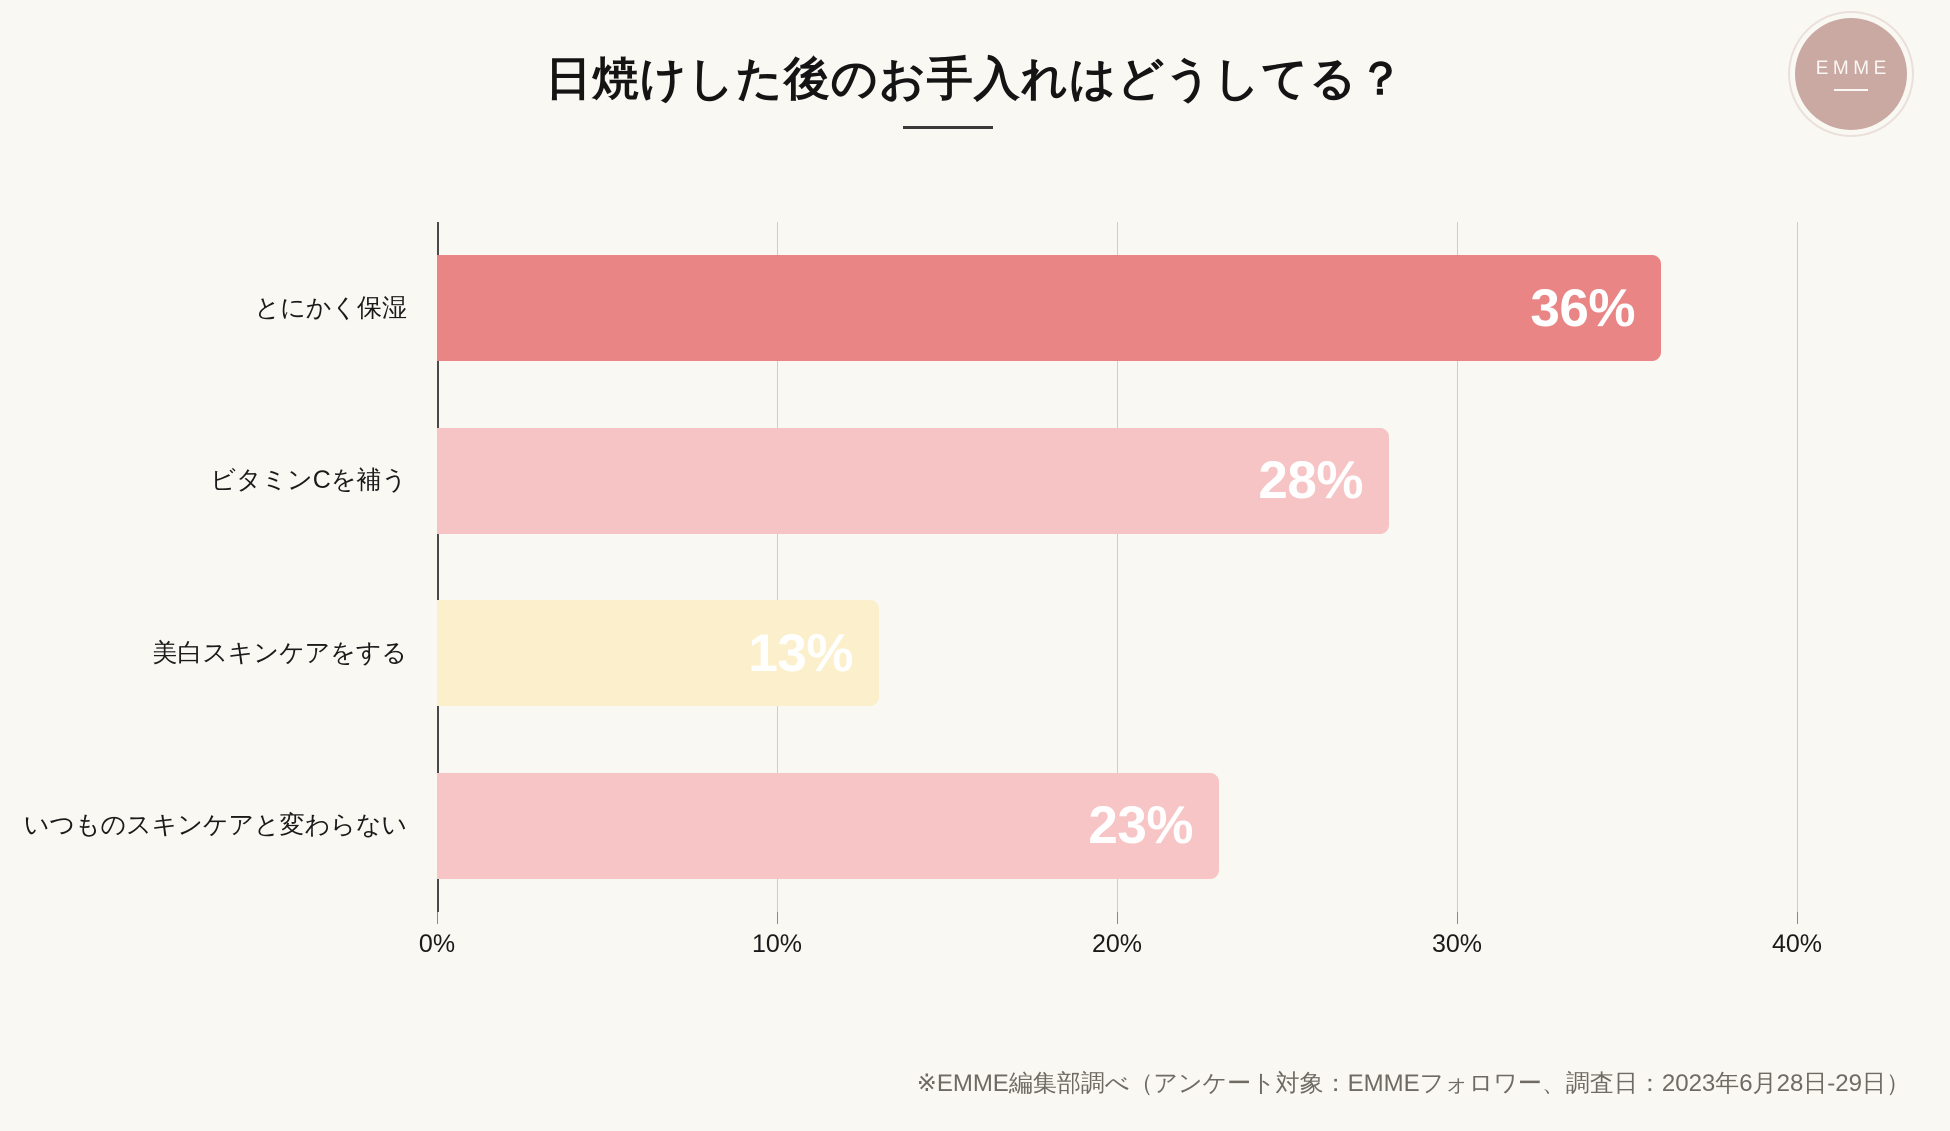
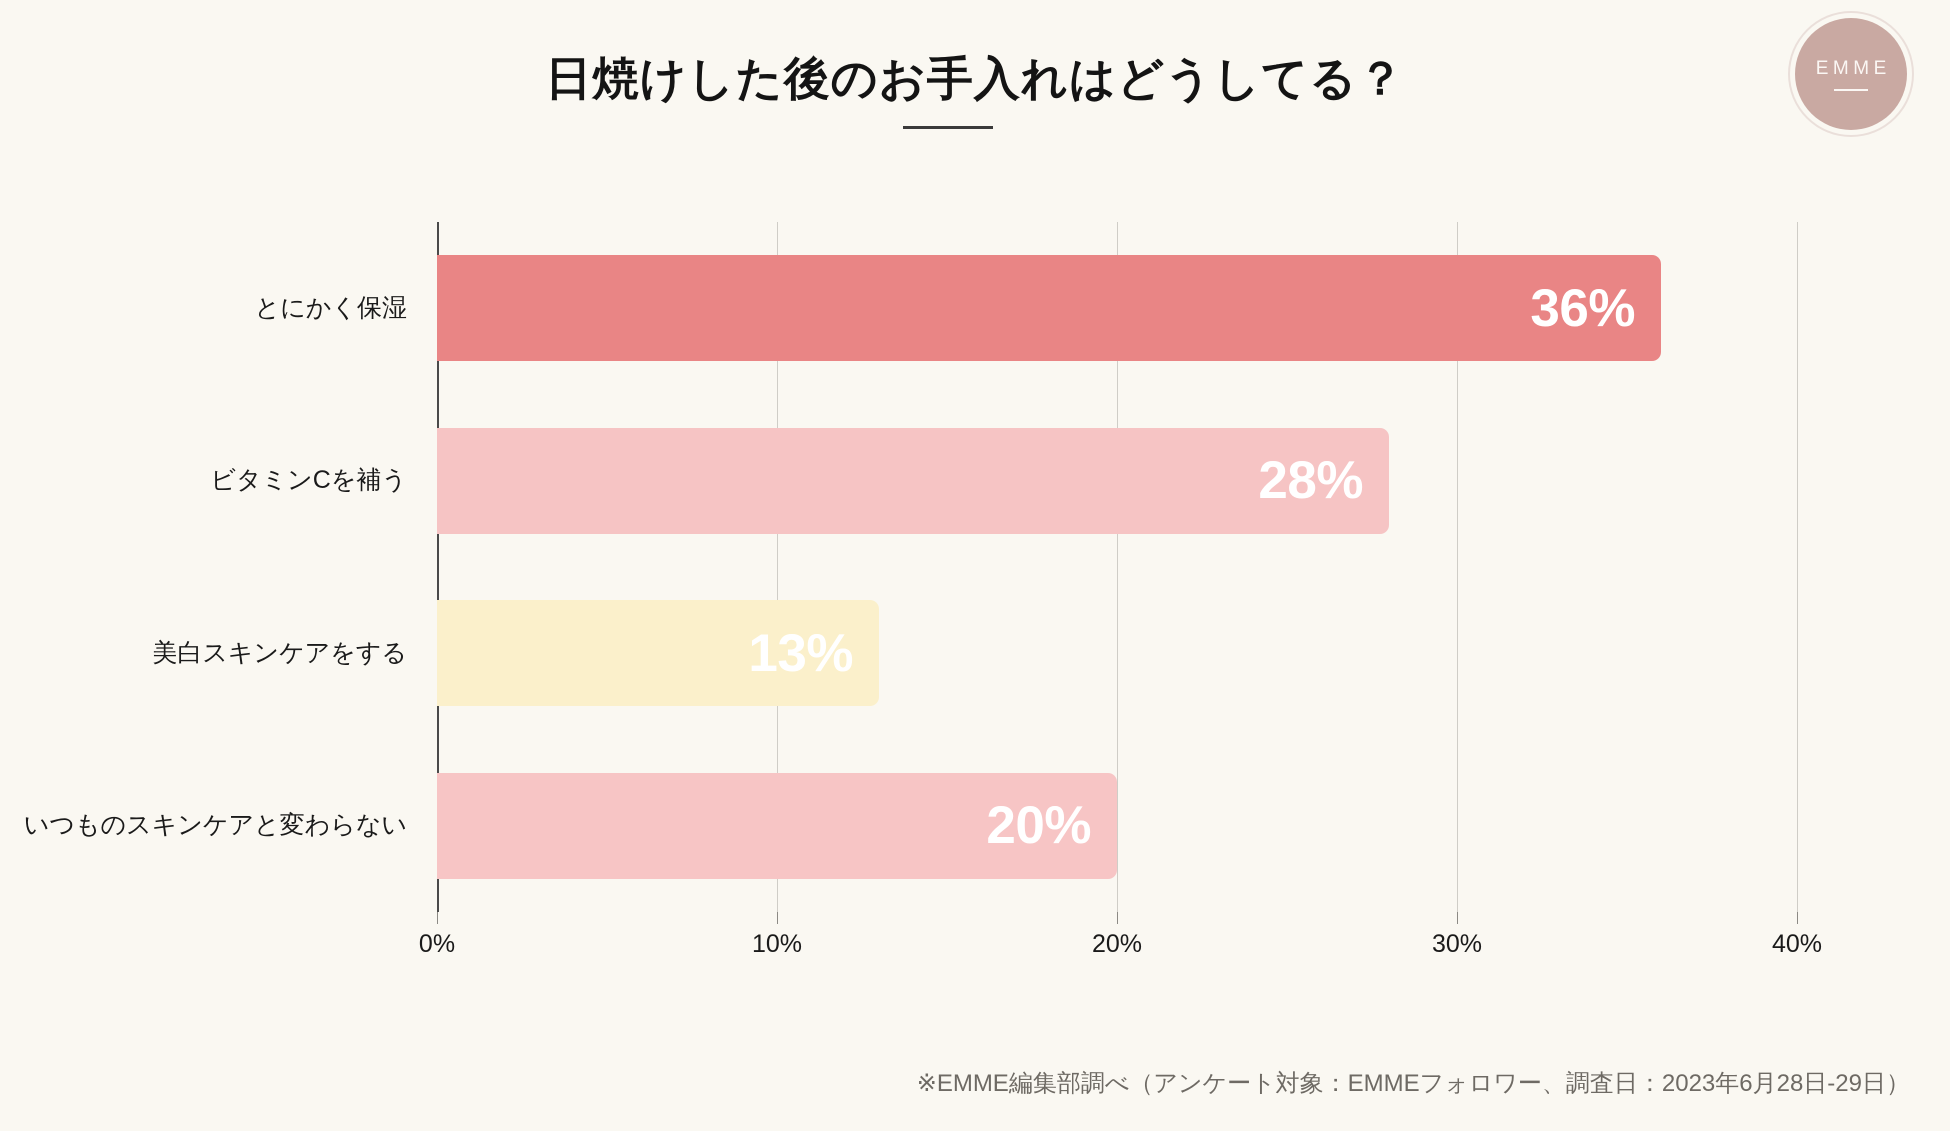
いつものスキンケアと変わらない: 23% -> 20%
